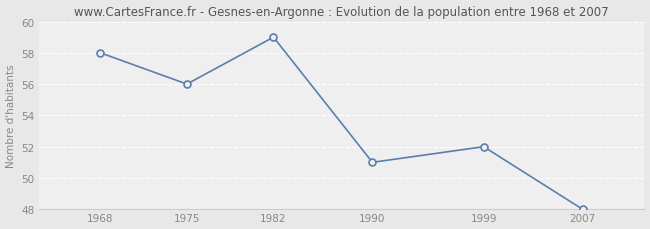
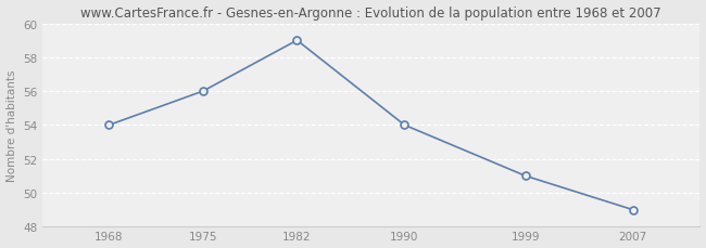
1968: 58 -> 54
1990: 51 -> 54
1999: 52 -> 51
2007: 48 -> 49
